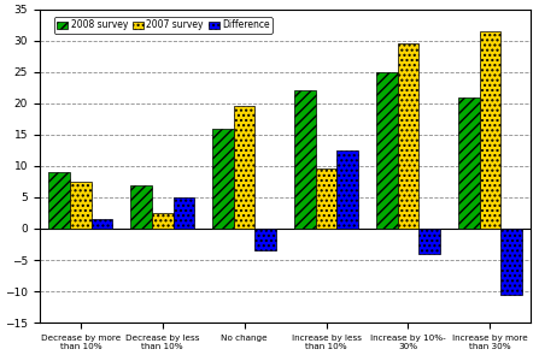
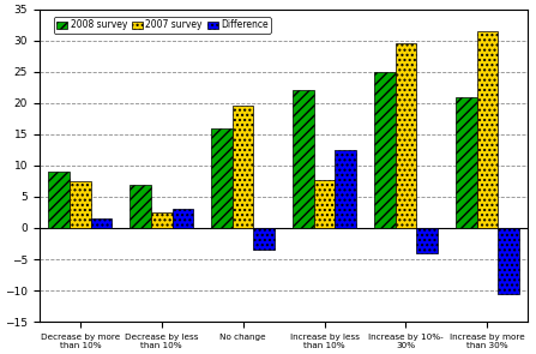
Difference/Decrease by less than 10%: 5.0 -> 3.0
2007 survey/Increase by less than 10%: 9.5 -> 7.6
